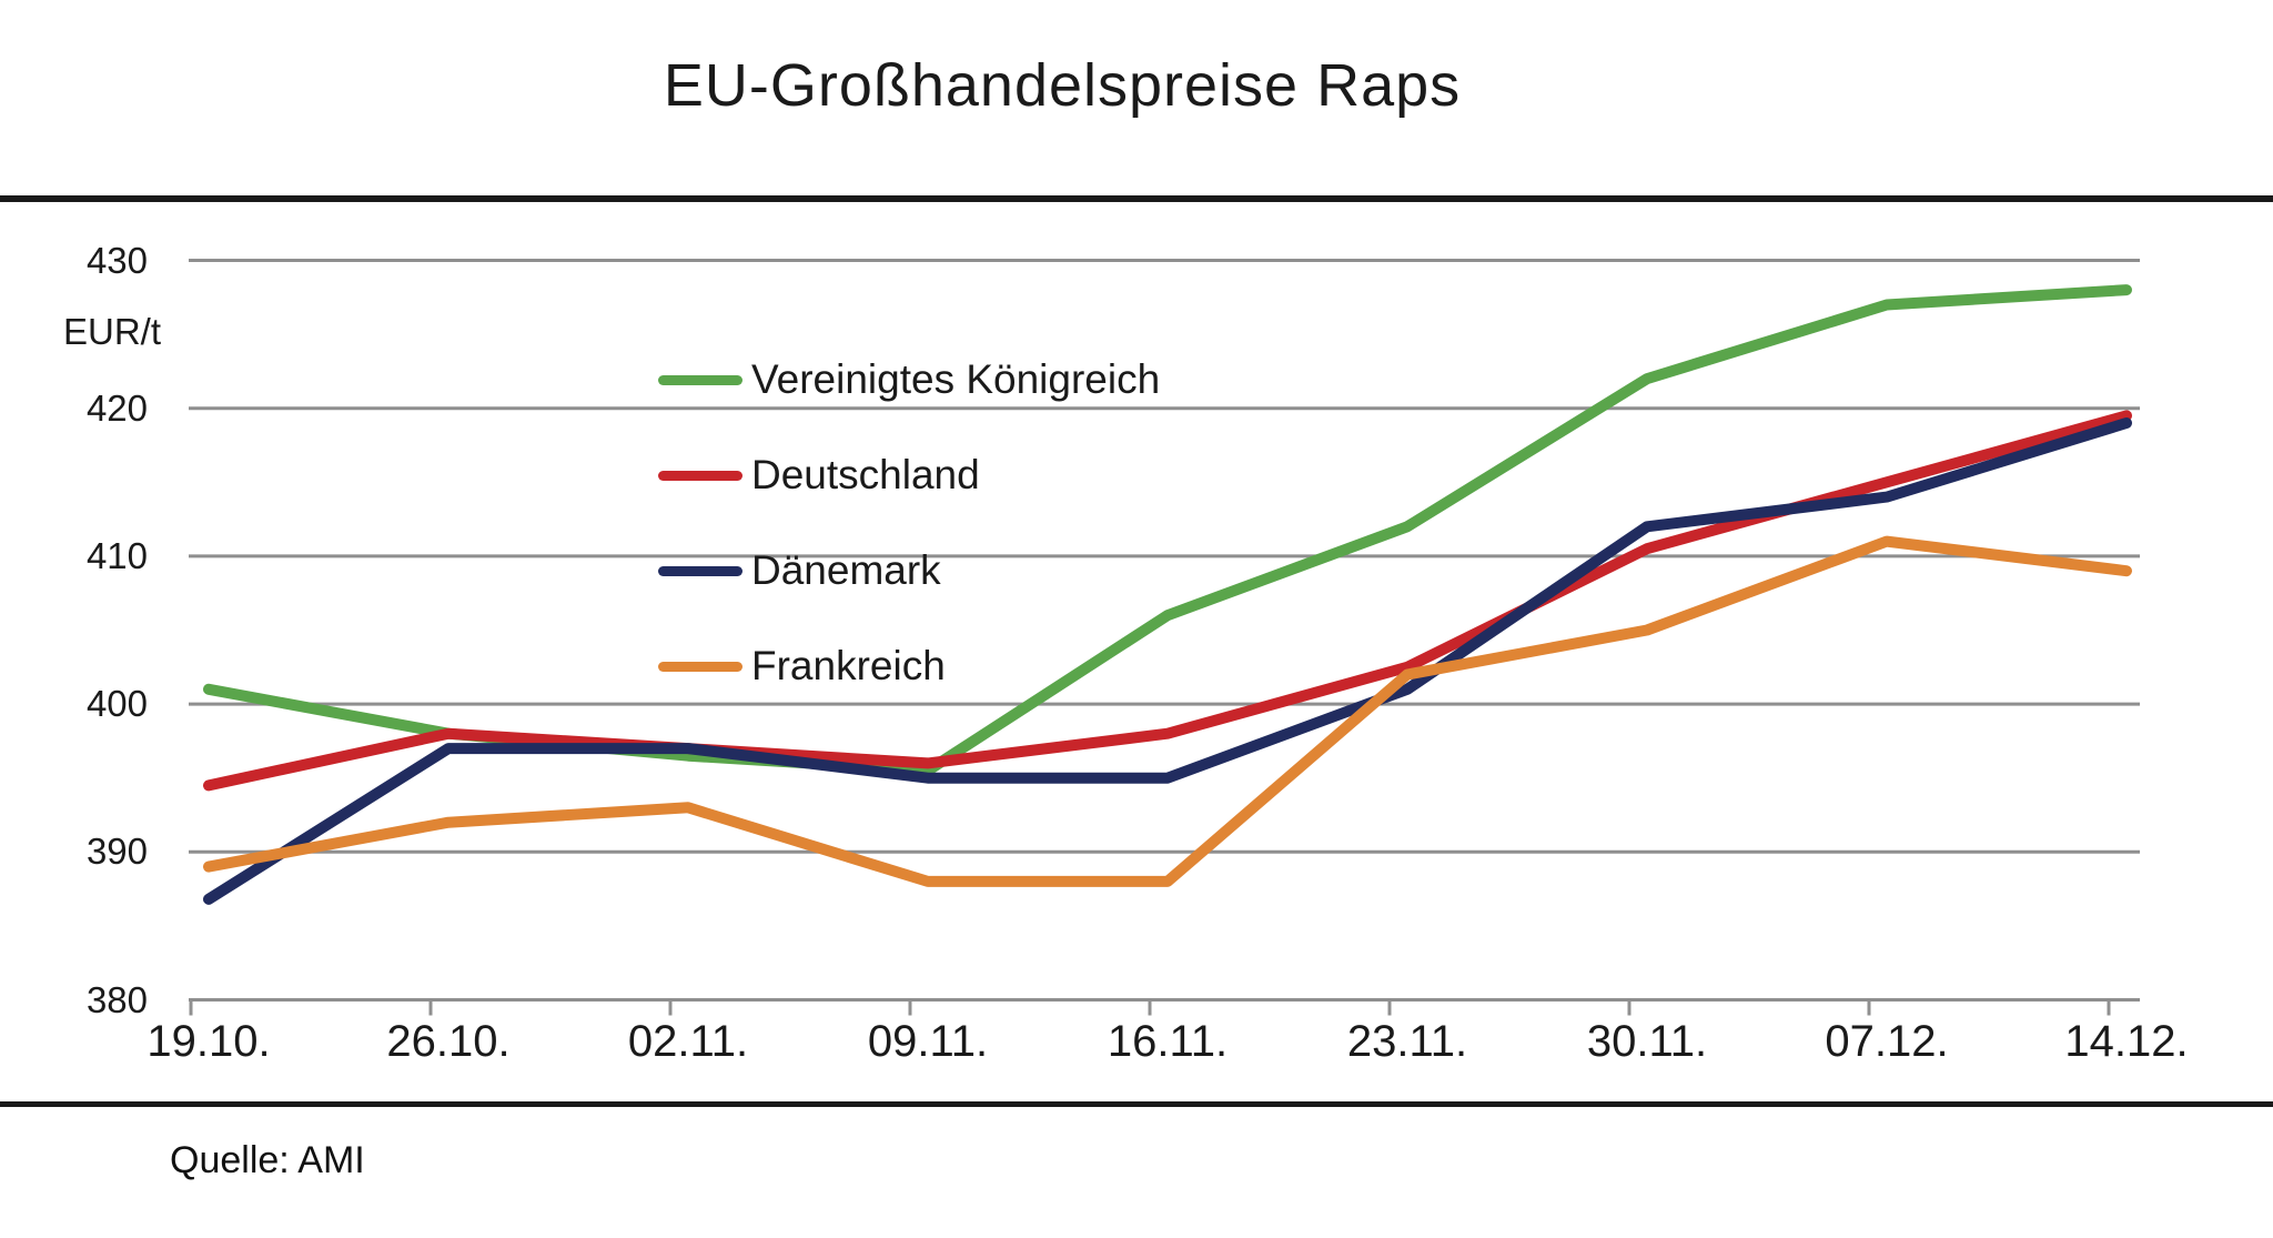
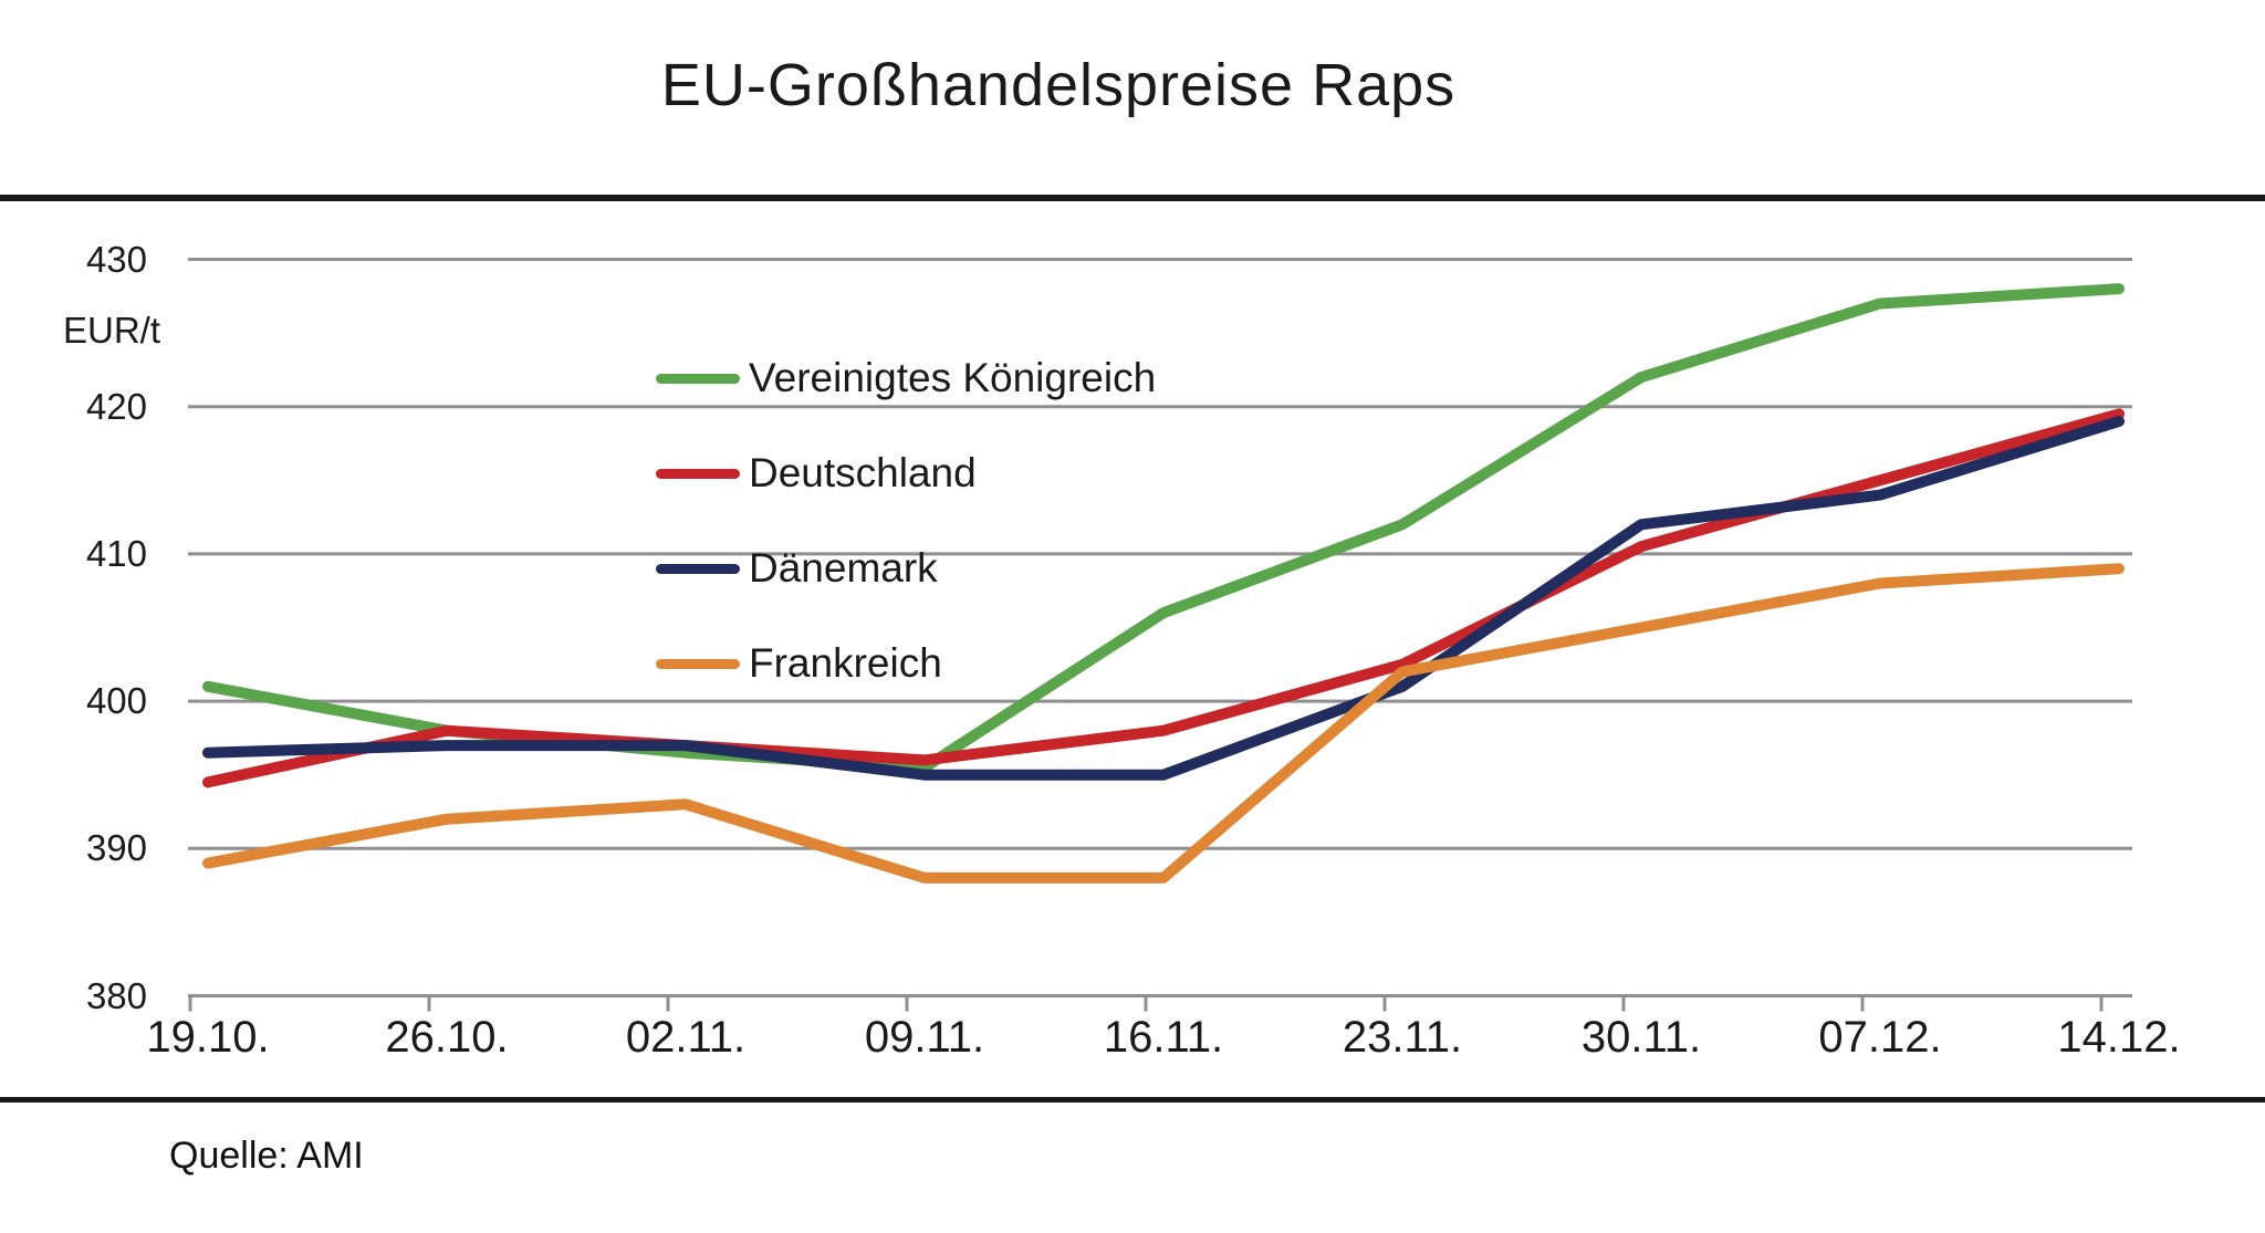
Dänemark/19.10.: 386.8 -> 396.5
Frankreich/07.12.: 411 -> 408
